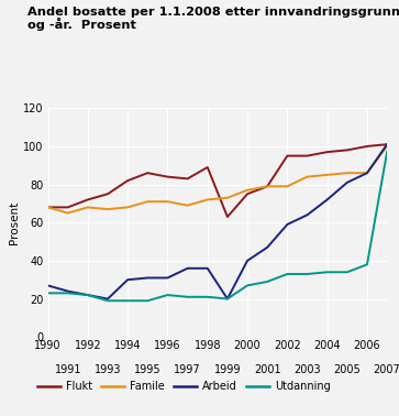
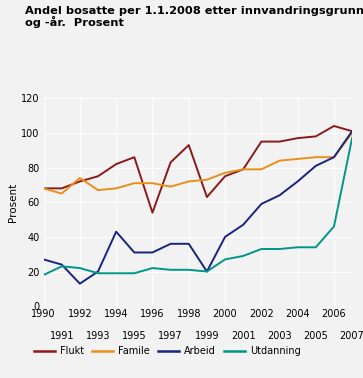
Utdanning/1990: 23 -> 18
Famile/1992: 68 -> 74
Arbeid/1992: 22 -> 13
Arbeid/1994: 30 -> 43
Flukt/1996: 84 -> 54
Flukt/1998: 89 -> 93
Flukt/2006: 100 -> 104
Utdanning/2006: 38 -> 46
